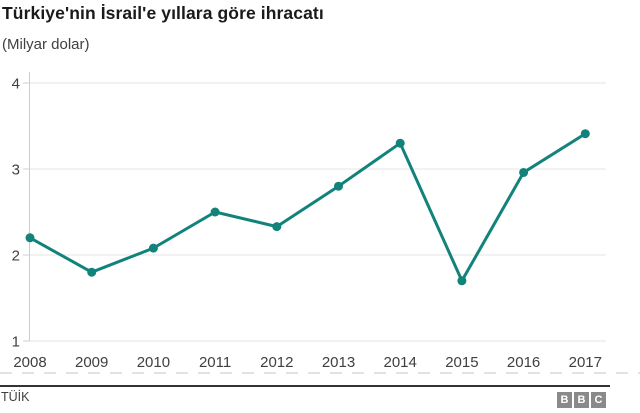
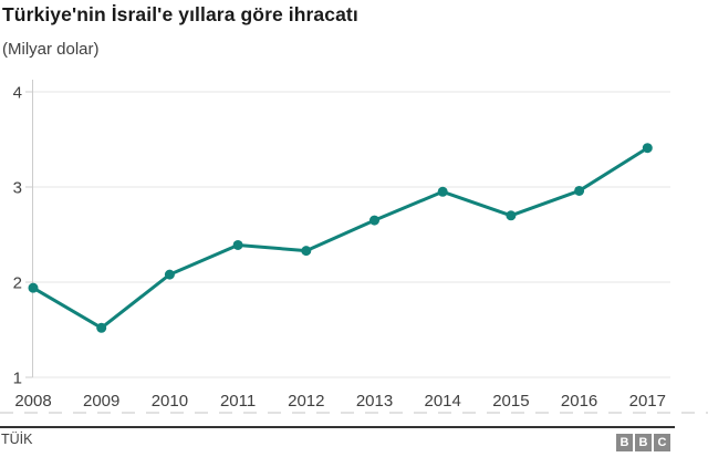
2008: 2.2 -> 1.9
2009: 1.8 -> 1.5
2011: 2.5 -> 2.4
2013: 2.8 -> 2.6
2014: 3.3 -> 3.0
2015: 1.7 -> 2.7
